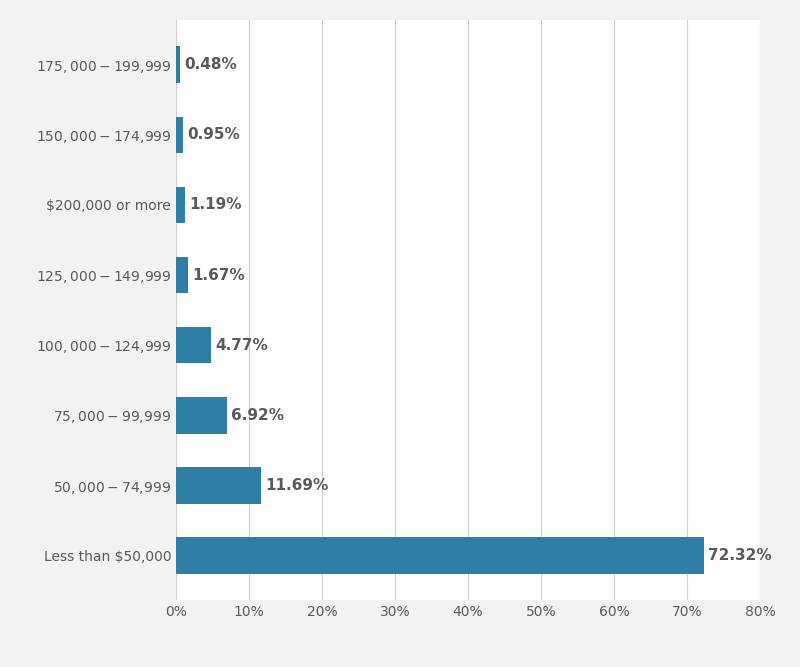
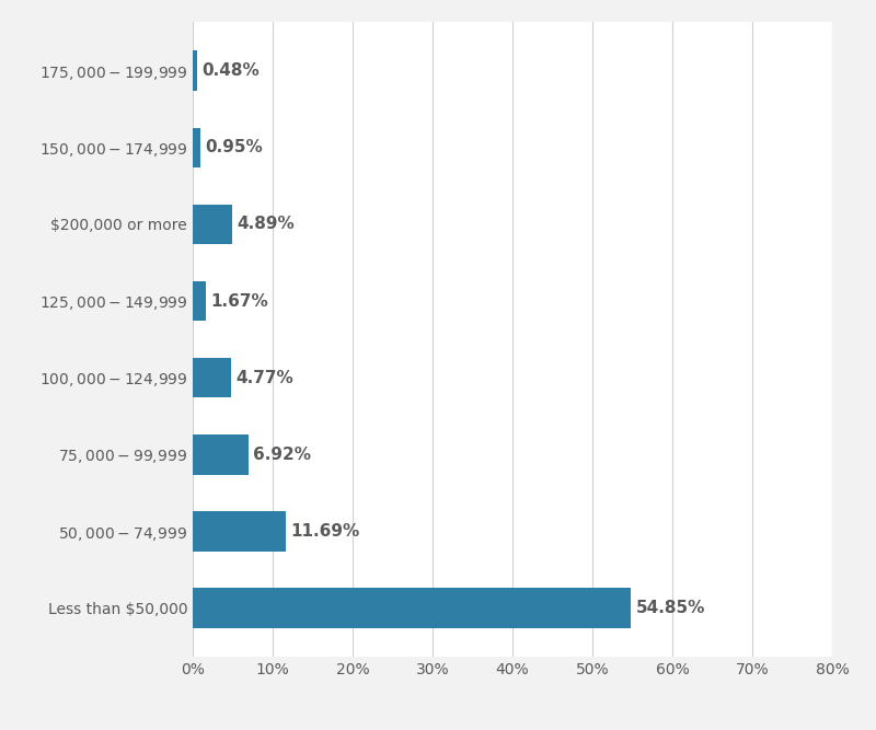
$200,000 or more: 1.19% -> 4.89%
Less than $50,000: 72.32% -> 54.85%
